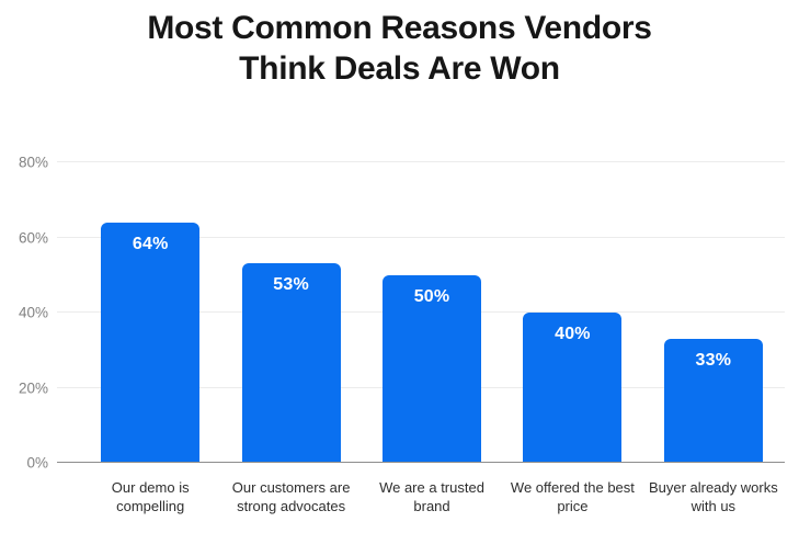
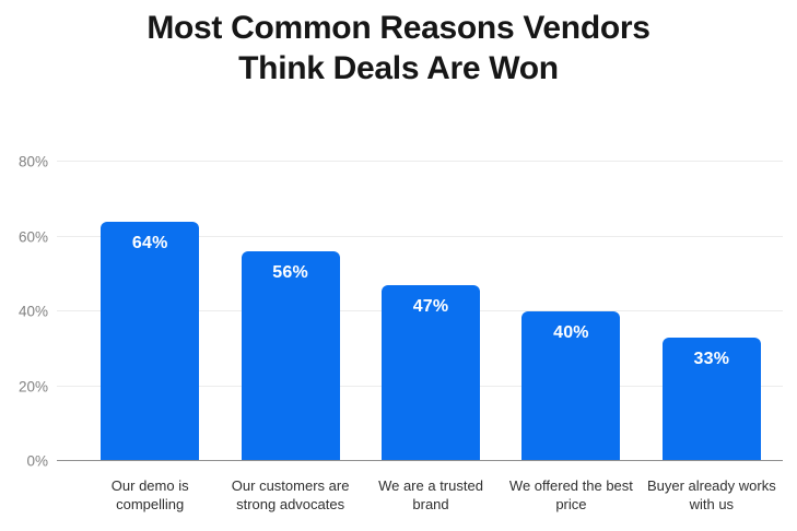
Our customers are strong advocates: 53% -> 56%
We are a trusted brand: 50% -> 47%
